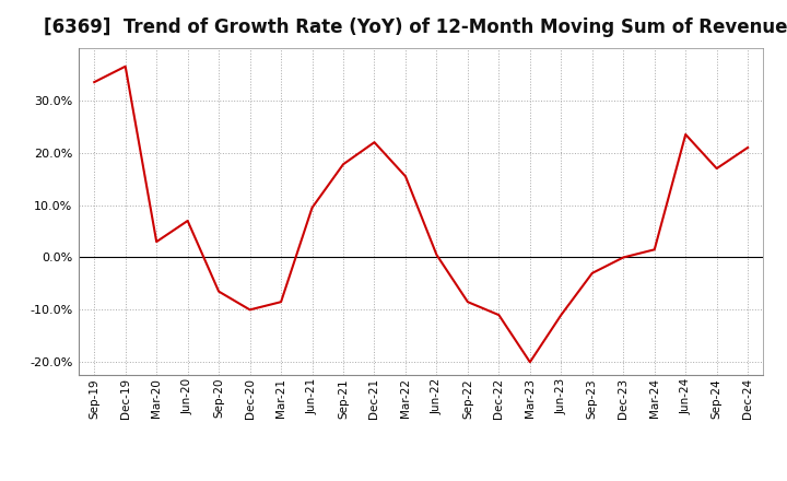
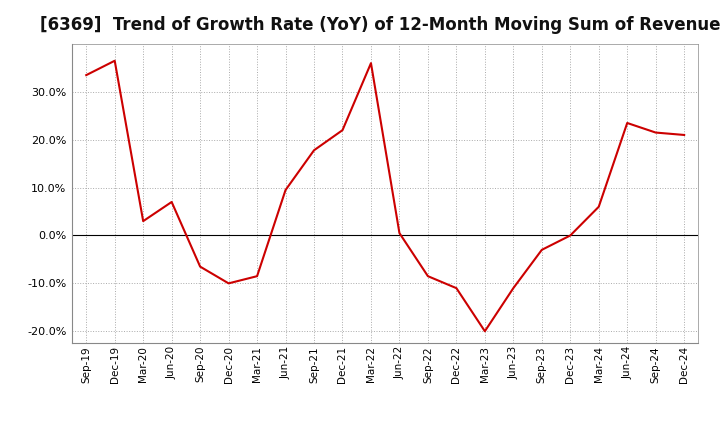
Mar-22: 15.5% -> 36.0%
Mar-24: 1.5% -> 6.0%
Sep-24: 17.0% -> 21.5%
